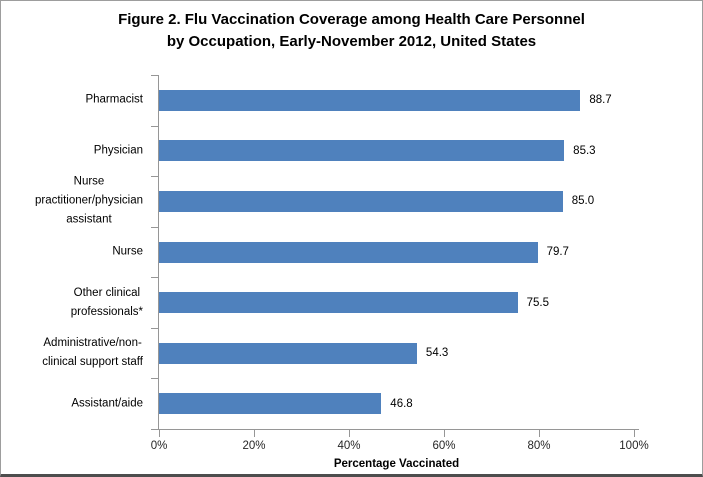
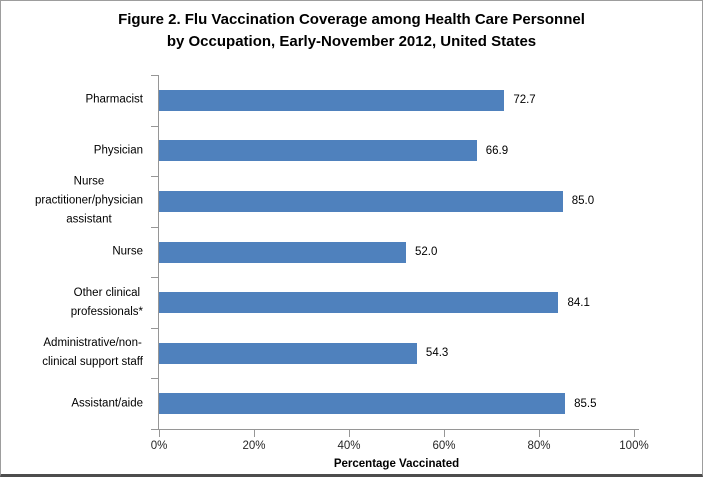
Pharmacist: 88.7 -> 72.7
Physician: 85.3 -> 66.9
Nurse: 79.7 -> 52.0
Other clinical professionals*: 75.5 -> 84.1
Assistant/aide: 46.8 -> 85.5
